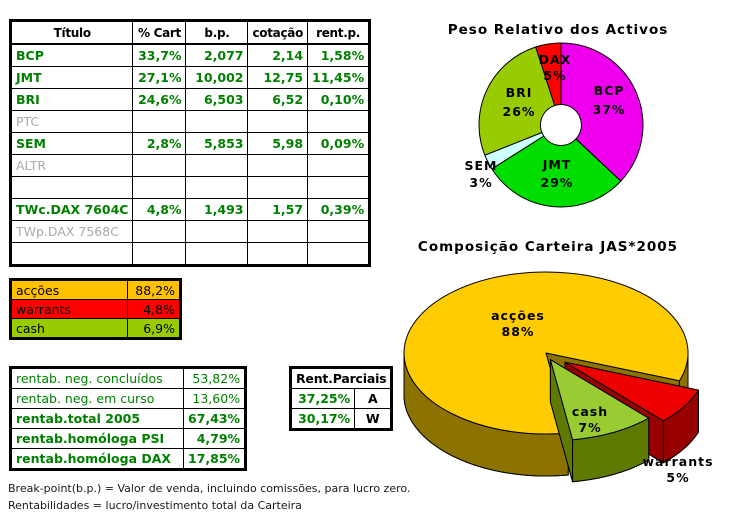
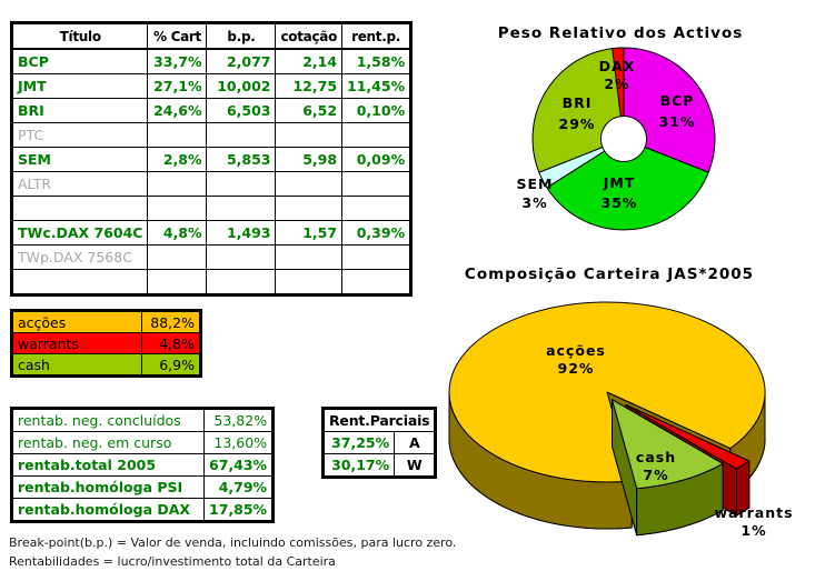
Peso Relativo dos Activos/BCP: 37% -> 31%
Peso Relativo dos Activos/JMT: 29% -> 35%
Peso Relativo dos Activos/BRI: 26% -> 29%
Peso Relativo dos Activos/DAX: 5% -> 2%
Composição Carteira JAS*2005/acções: 88% -> 92%
Composição Carteira JAS*2005/warrants: 5% -> 1%
